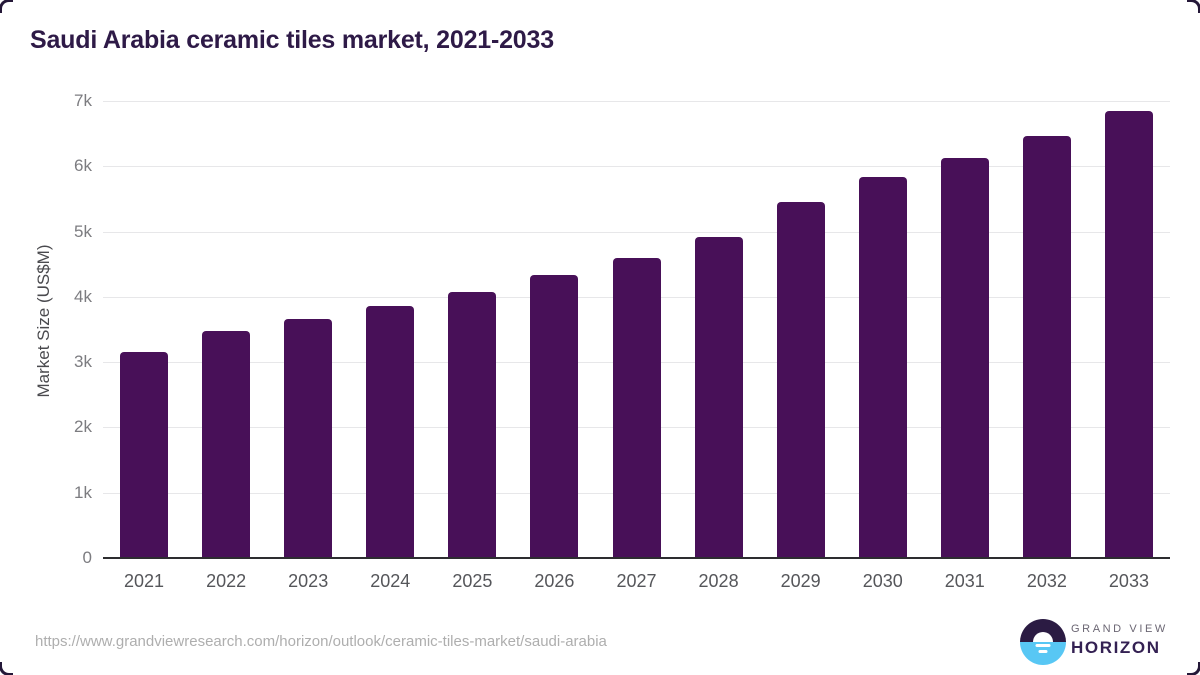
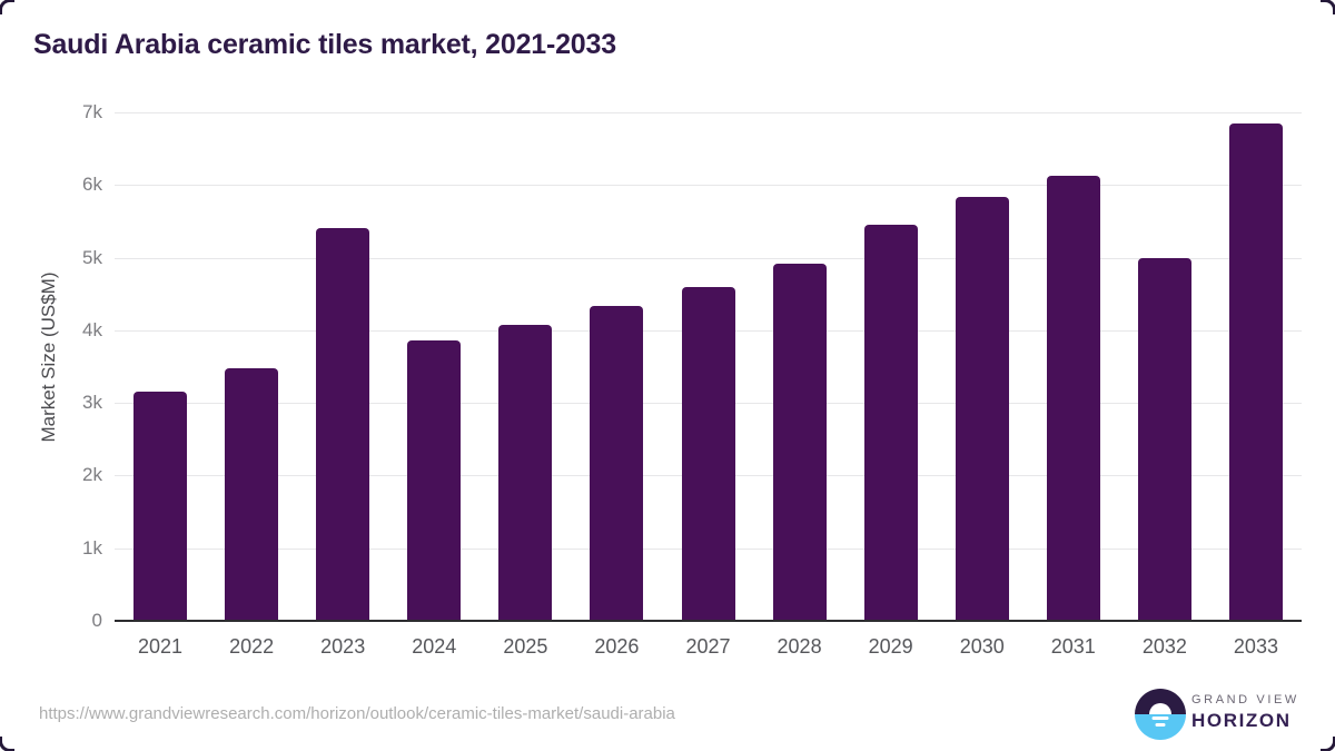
2023: 3.7k -> 5.4k
2032: 6.5k -> 5.0k
